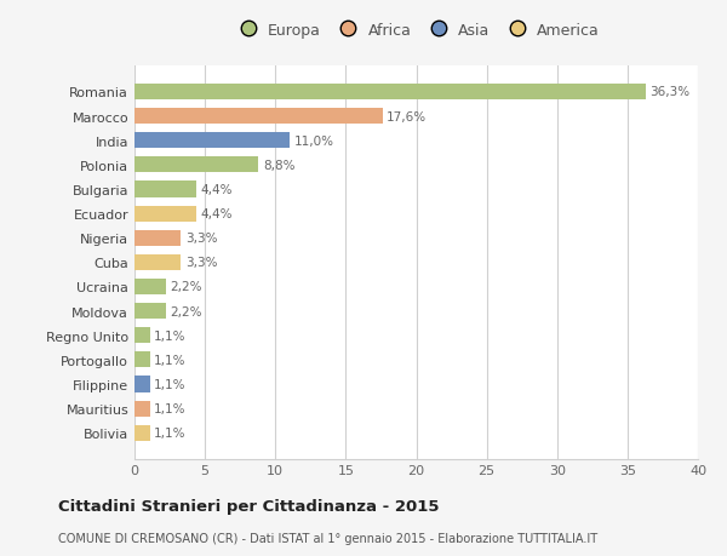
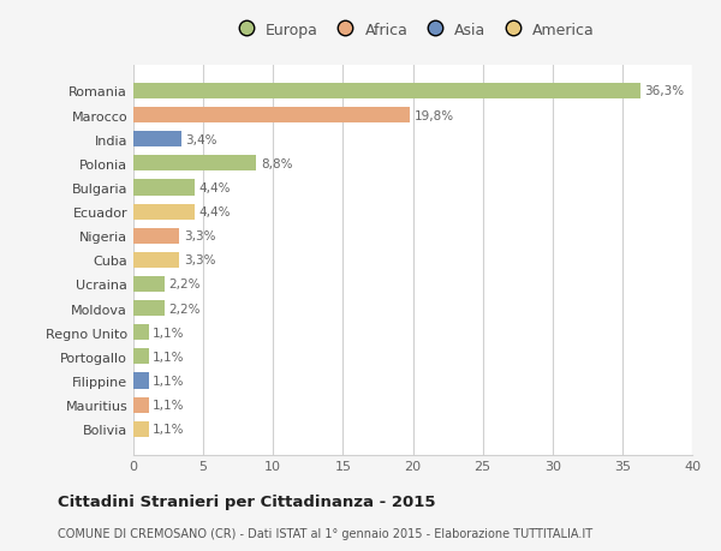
Marocco: 17,6% -> 19,8%
India: 11,0% -> 3,4%
